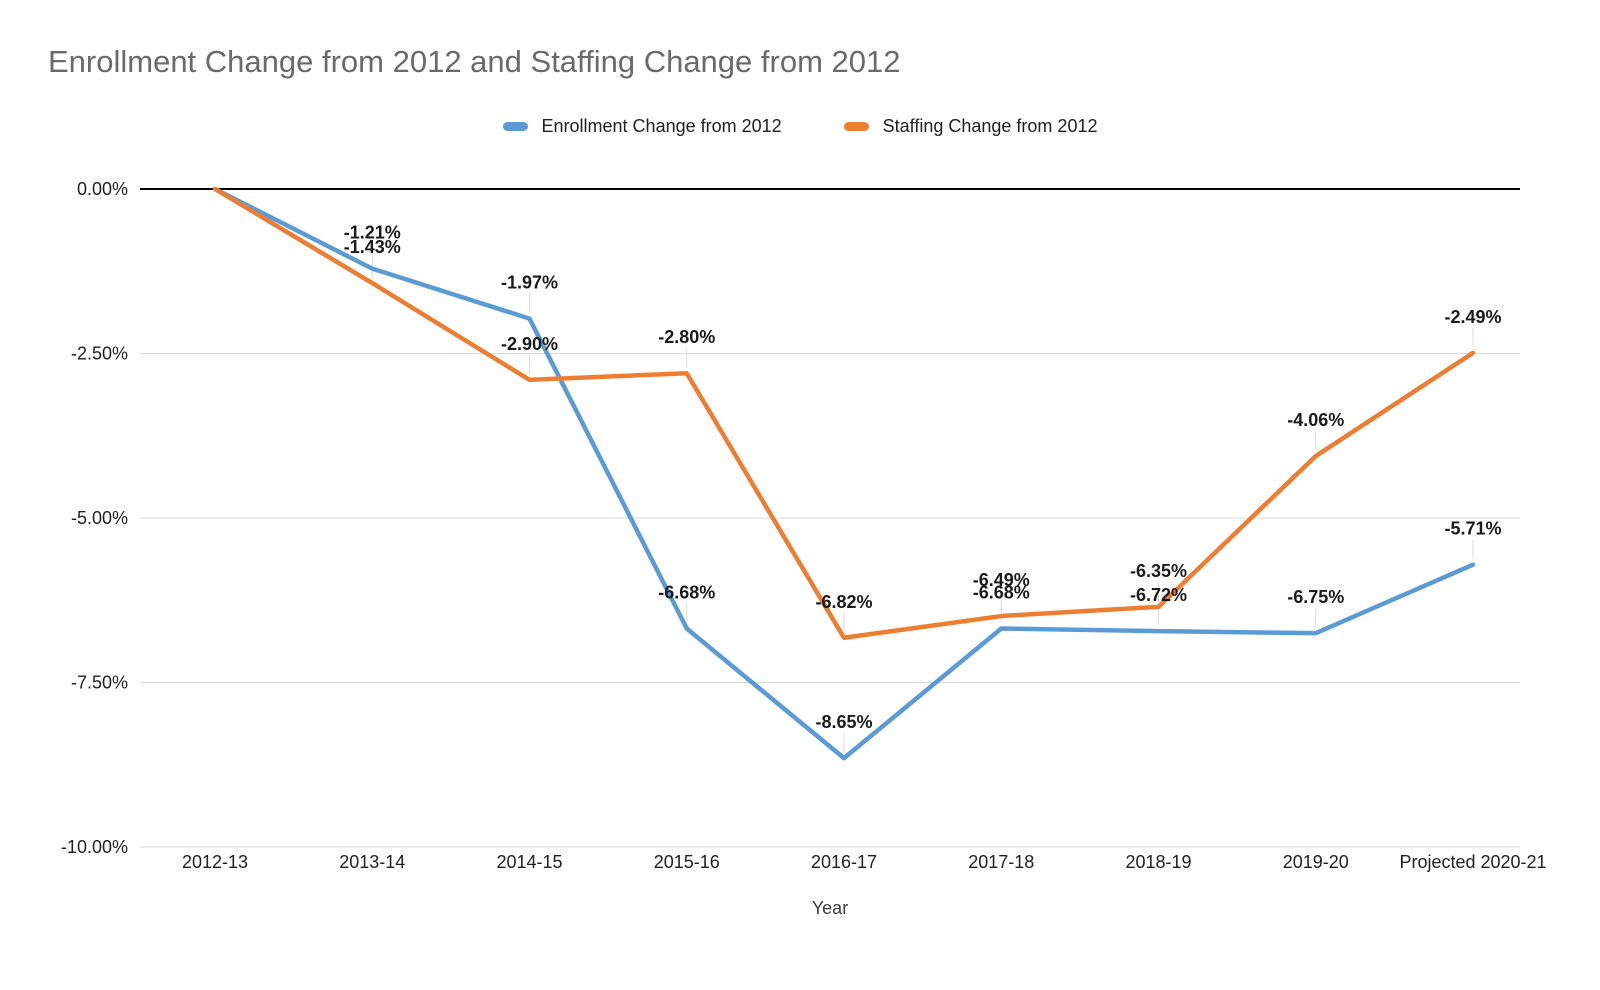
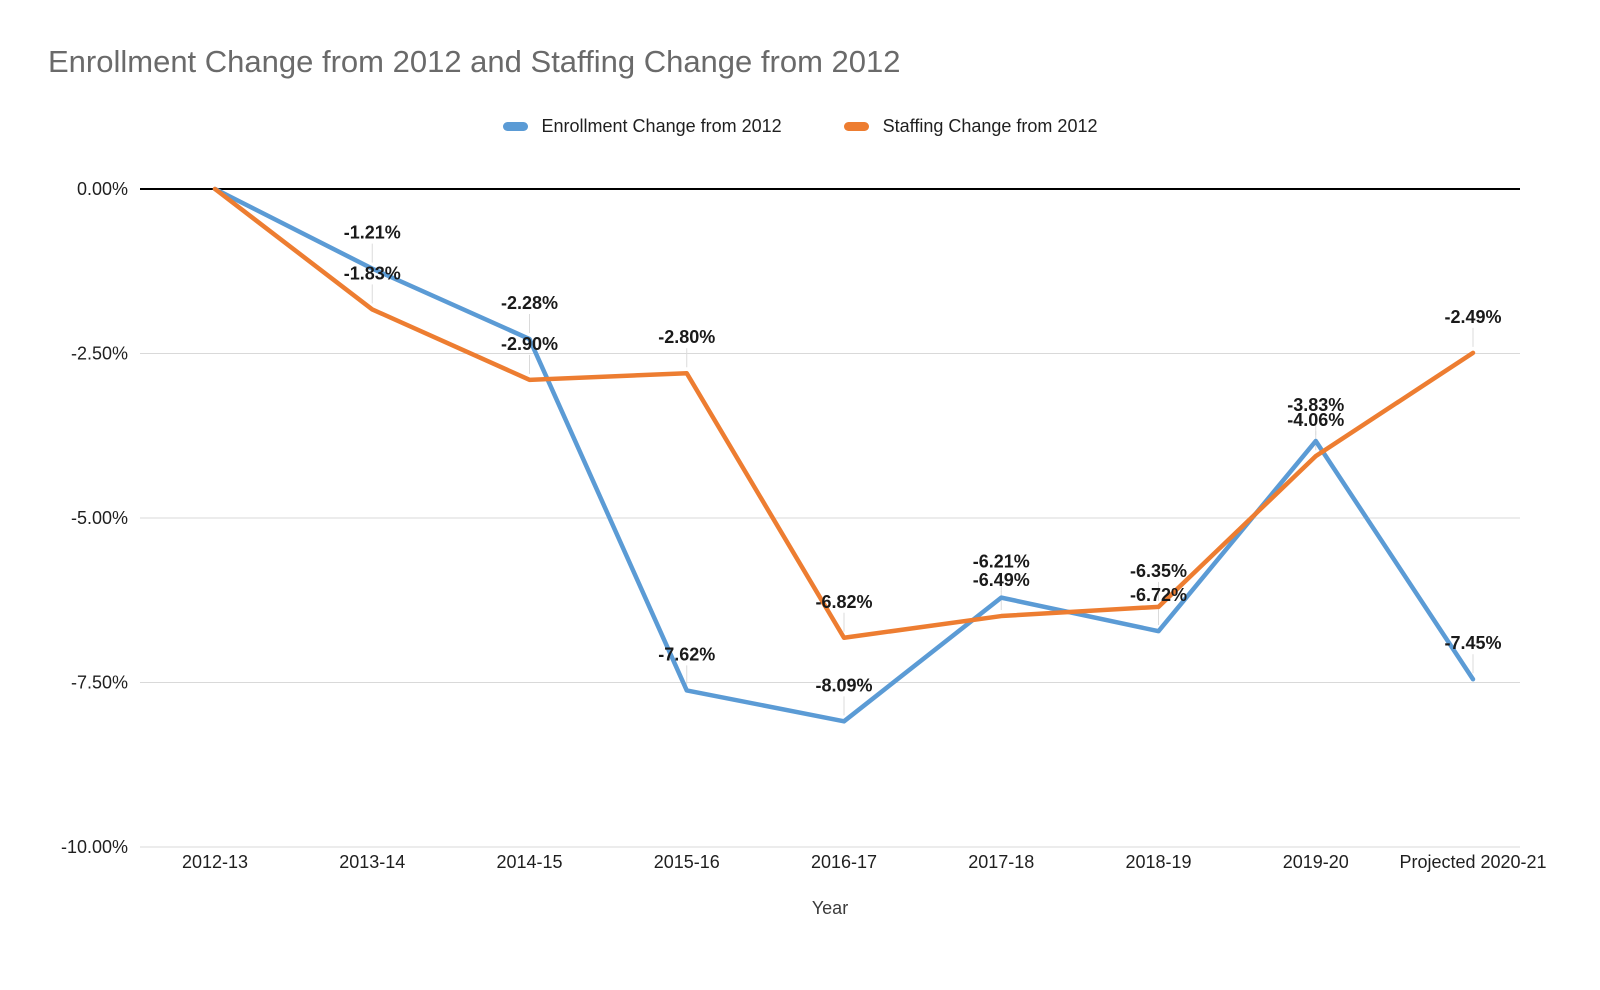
Staffing Change from 2012/2013-14: -1.43% -> -1.83%
Enrollment Change from 2012/2014-15: -1.97% -> -2.28%
Enrollment Change from 2012/2015-16: -6.68% -> -7.62%
Enrollment Change from 2012/2016-17: -8.65% -> -8.09%
Enrollment Change from 2012/2017-18: -6.68% -> -6.21%
Enrollment Change from 2012/2019-20: -6.75% -> -3.83%
Enrollment Change from 2012/Projected 2020-21: -5.71% -> -7.45%
